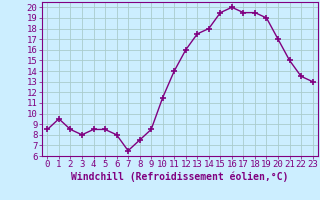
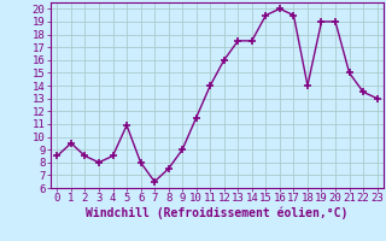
5: 8.5 -> 10.9
9: 8.5 -> 9.0
14: 18.0 -> 17.5
18: 19.5 -> 14.0
20: 17.0 -> 19.0
